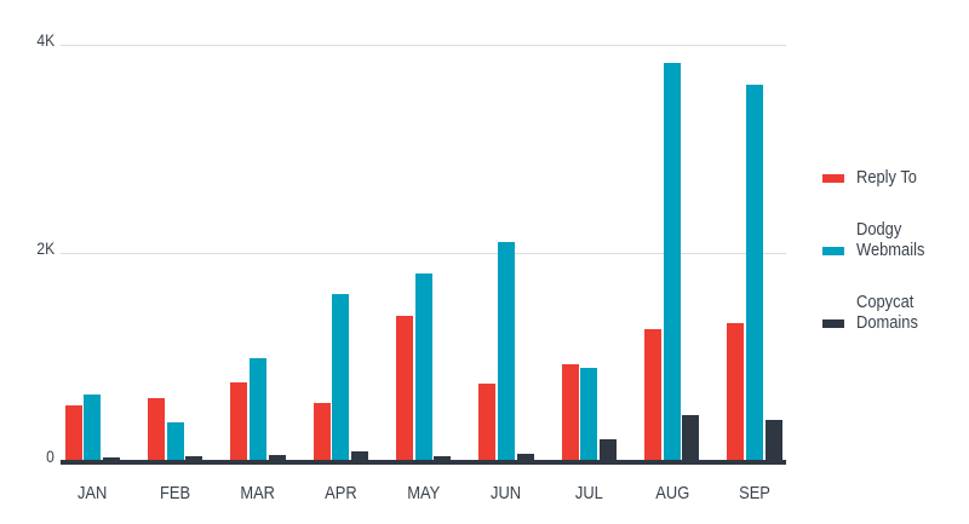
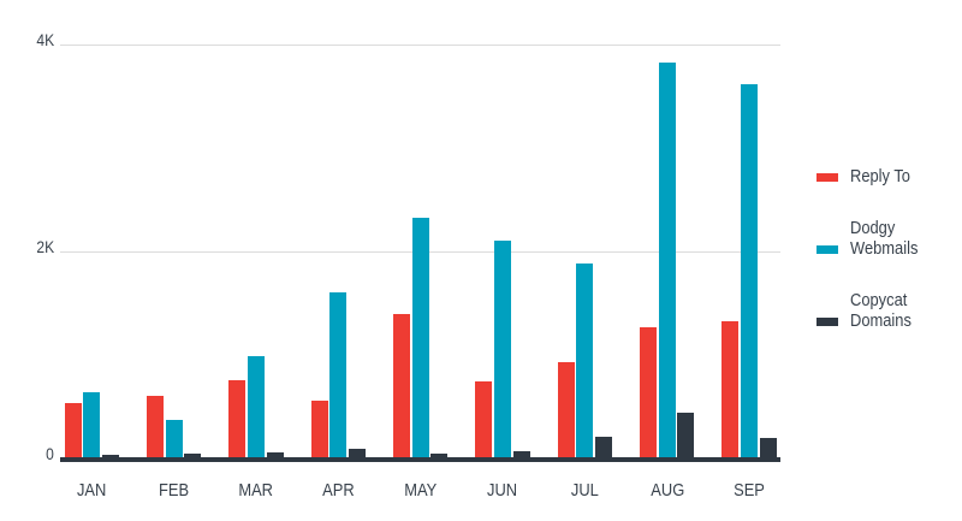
Dodgy Webmails/MAY: 1.8K -> 2.3K
Dodgy Webmails/JUL: 0.9K -> 1.9K
Copycat Domains/SEP: 0.4K -> 0.2K
